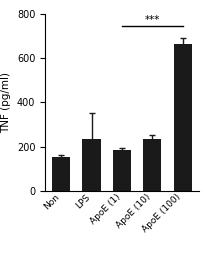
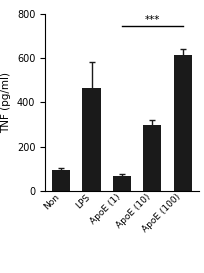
Non: 155 -> 95
LPS: 235 -> 465
ApoE (1): 185 -> 70
ApoE (10): 235 -> 300
ApoE (100): 665 -> 615
